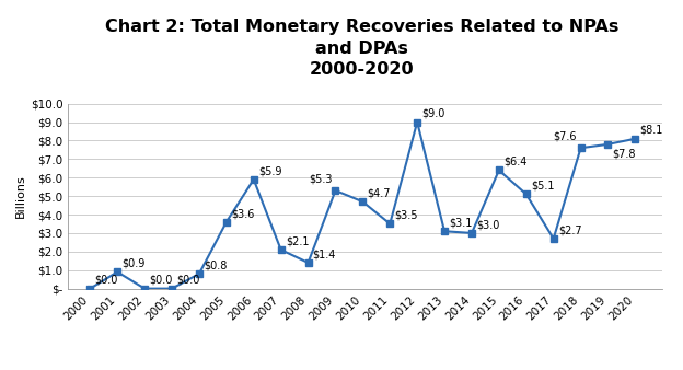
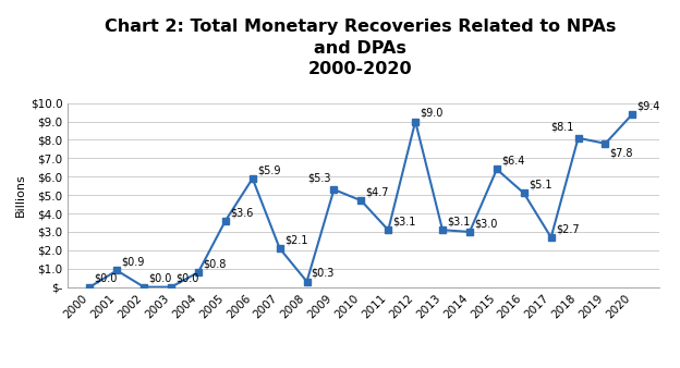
2008: $1.4 -> $0.3
2011: $3.5 -> $3.1
2018: $7.6 -> $8.1
2020: $8.1 -> $9.4
